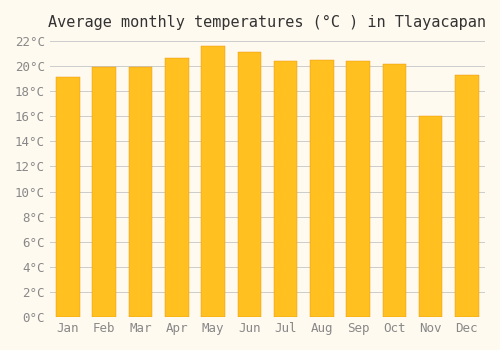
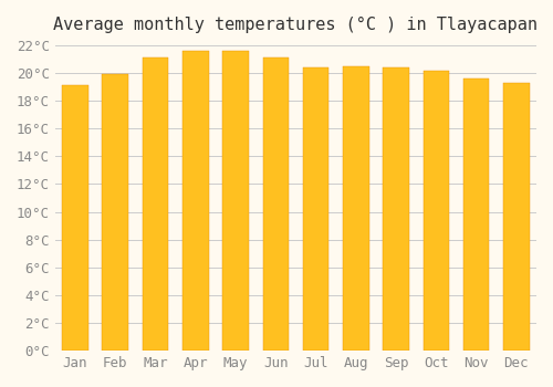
Mar: 19.9°C -> 21.1°C
Apr: 20.6°C -> 21.6°C
Nov: 16.0°C -> 19.6°C
